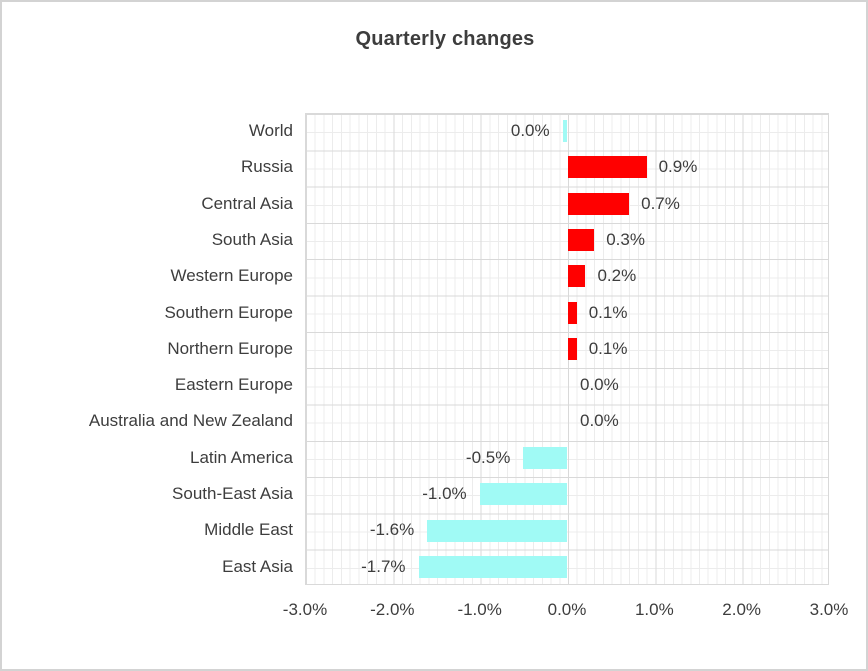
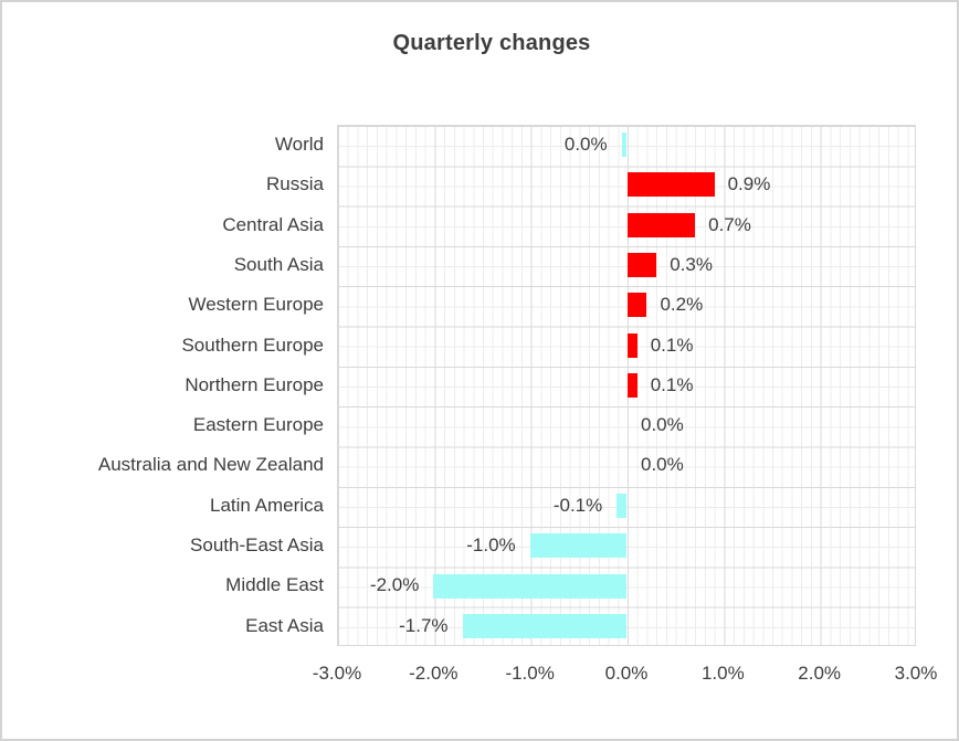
Latin America: -0.5% -> -0.1%
Middle East: -1.6% -> -2.0%
